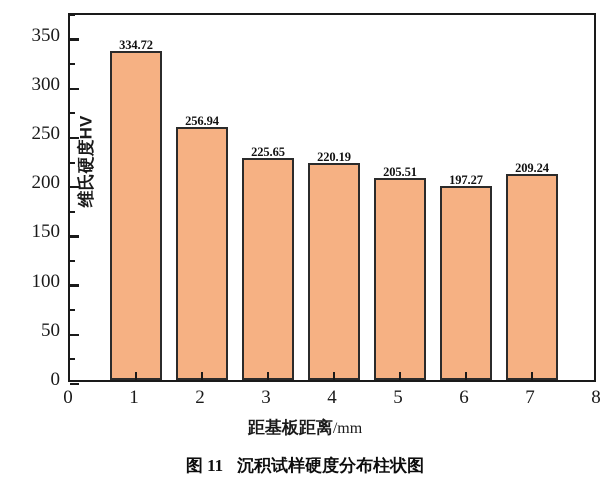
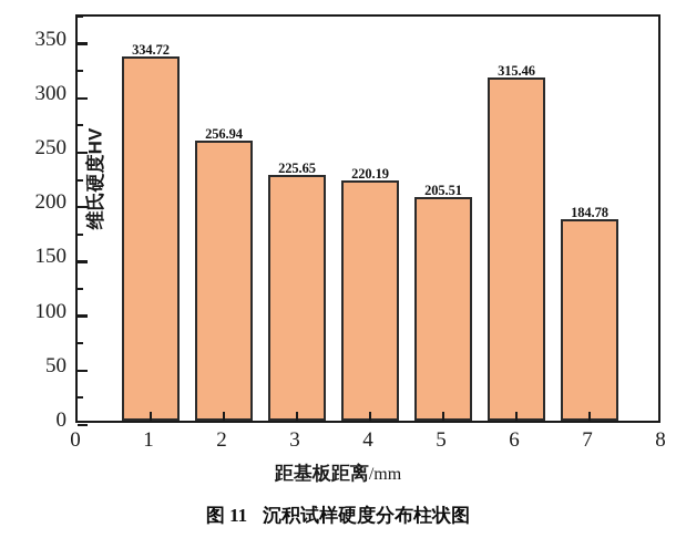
6: 197.27 -> 315.46
7: 209.24 -> 184.78
